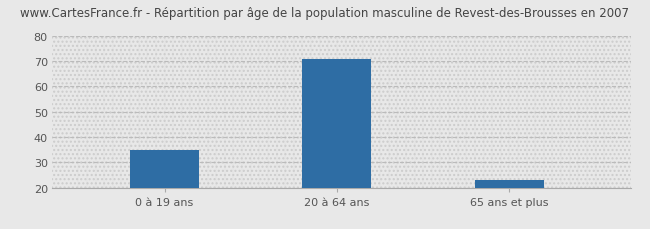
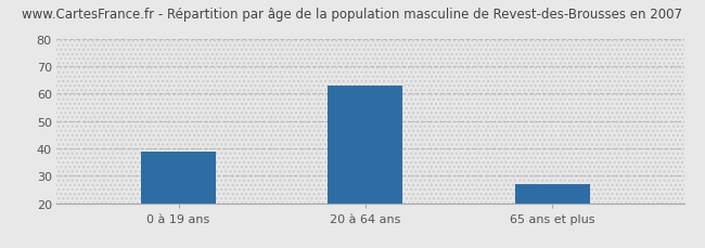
0 à 19 ans: 35 -> 39
20 à 64 ans: 71 -> 63
65 ans et plus: 23 -> 27
